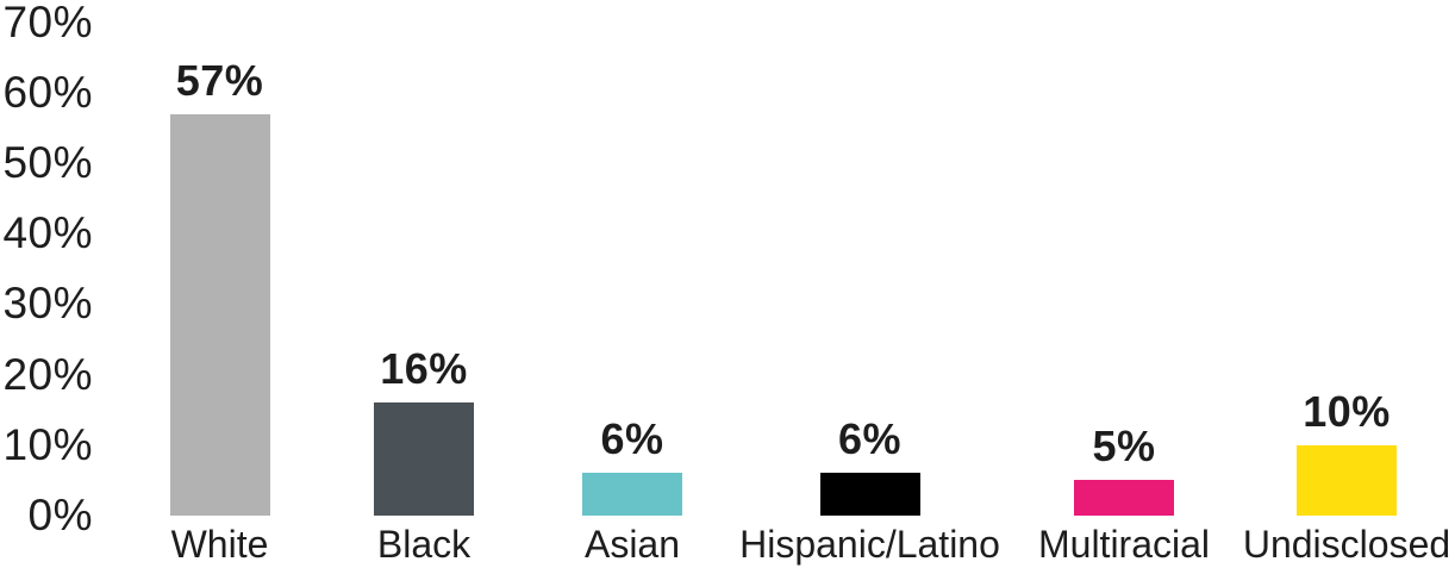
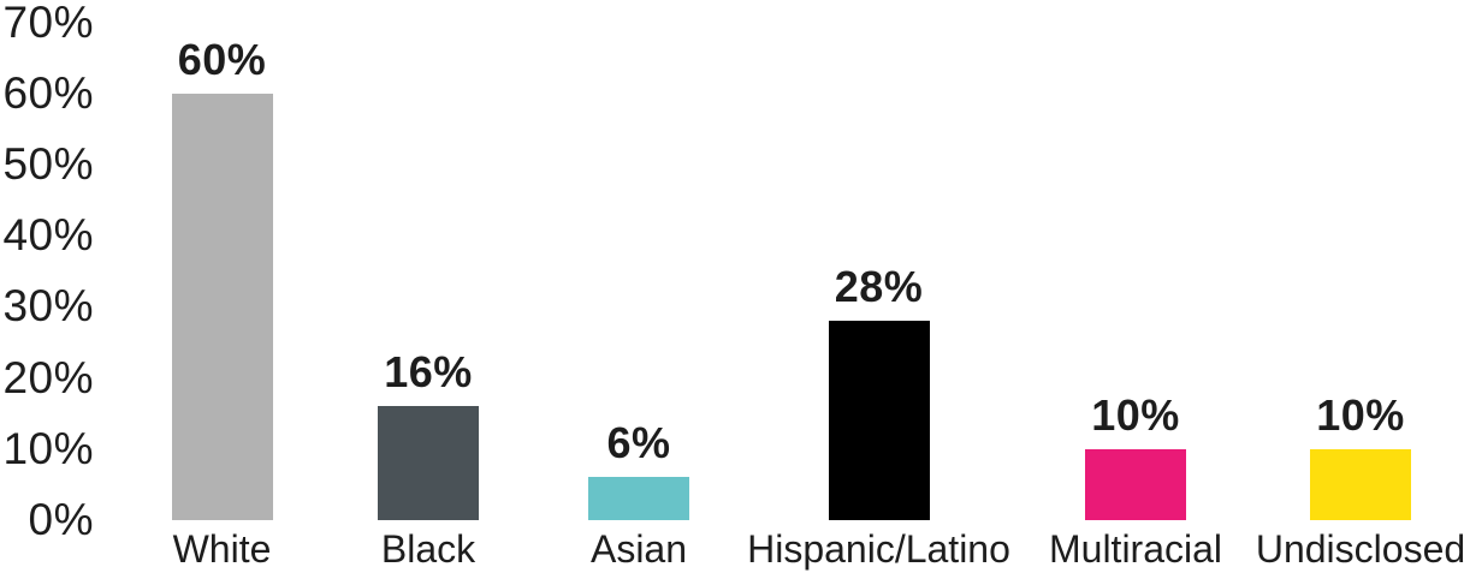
White: 57% -> 60%
Hispanic/Latino: 6% -> 28%
Multiracial: 5% -> 10%
